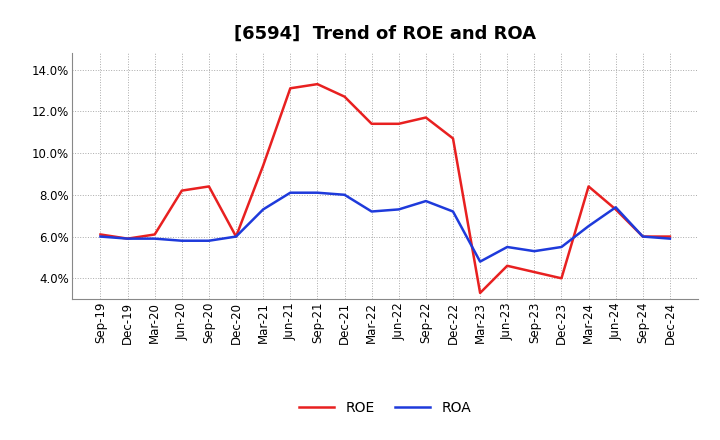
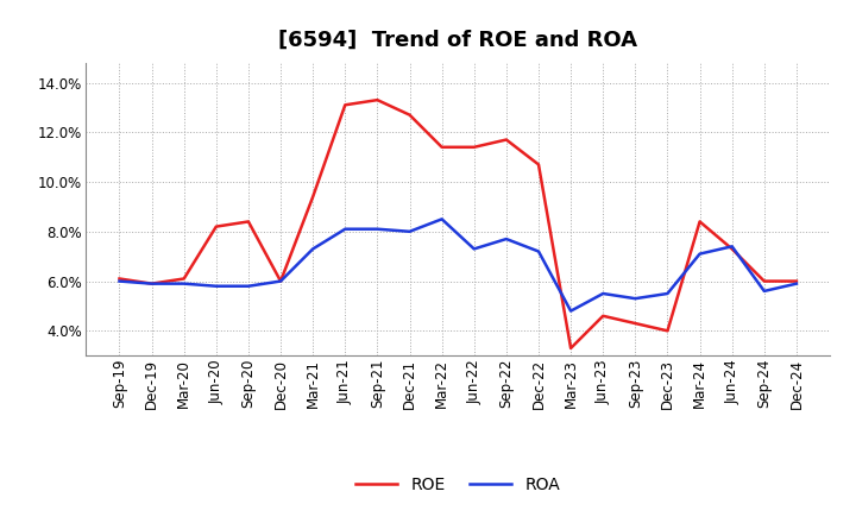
ROA/Mar-22: 7.2% -> 8.5%
ROA/Mar-24: 6.5% -> 7.1%
ROA/Sep-24: 6.0% -> 5.6%
